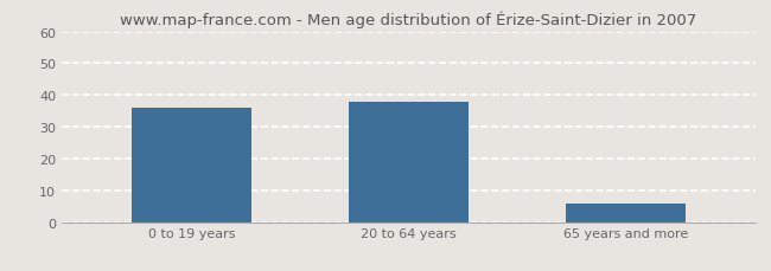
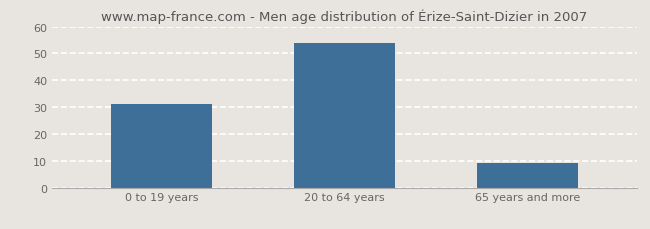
0 to 19 years: 36 -> 31
20 to 64 years: 38 -> 54
65 years and more: 6 -> 9
